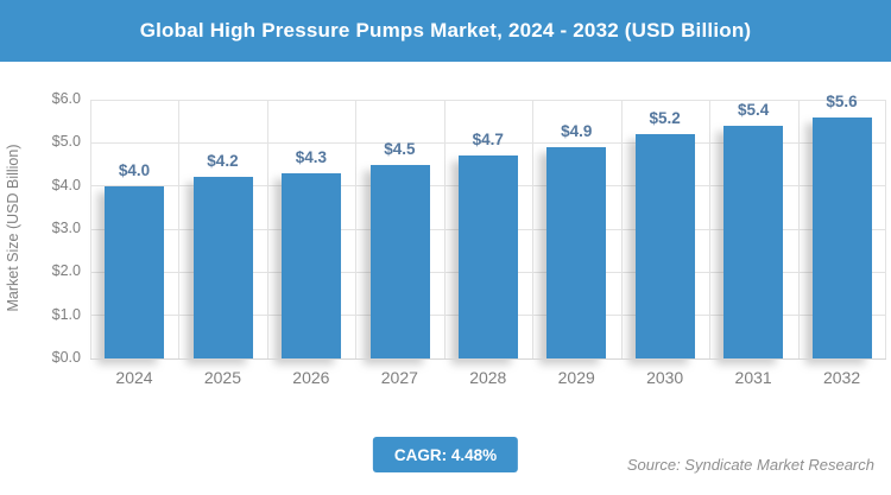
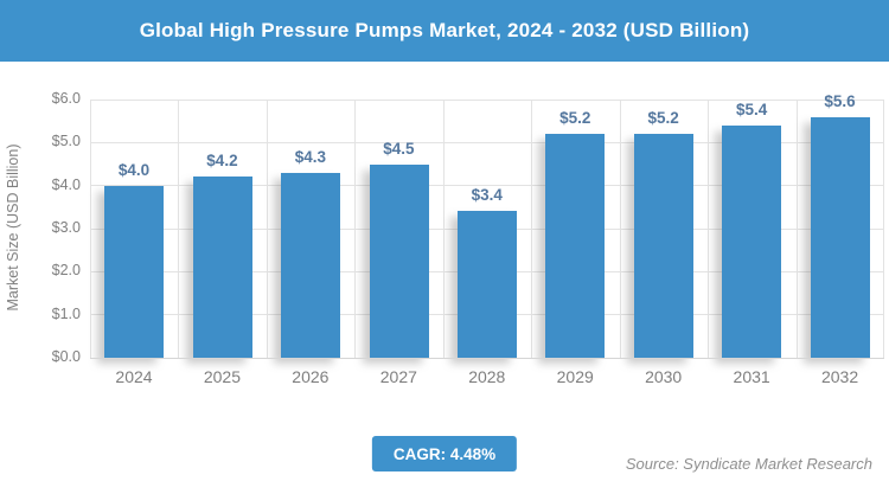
2028: $4.7 -> $3.4
2029: $4.9 -> $5.2
